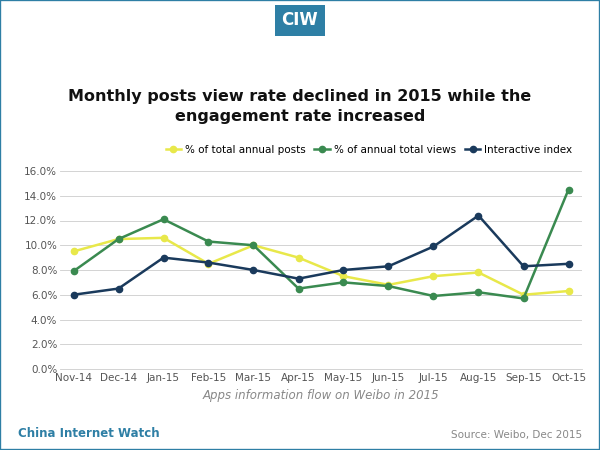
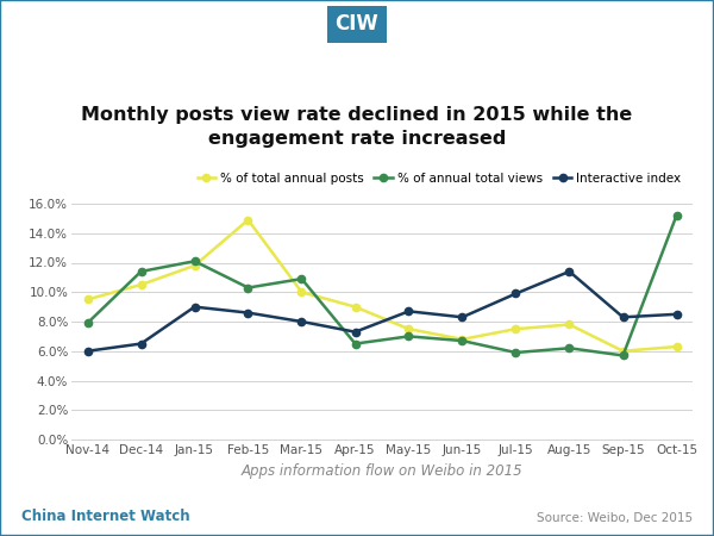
% of annual total views/Dec-14: 10.5% -> 11.4%
% of total annual posts/Jan-15: 10.6% -> 11.8%
% of total annual posts/Feb-15: 8.5% -> 14.9%
% of annual total views/Mar-15: 10.0% -> 10.9%
Interactive index/May-15: 8.0% -> 8.7%
Interactive index/Aug-15: 12.4% -> 11.4%
% of annual total views/Oct-15: 14.5% -> 15.2%
